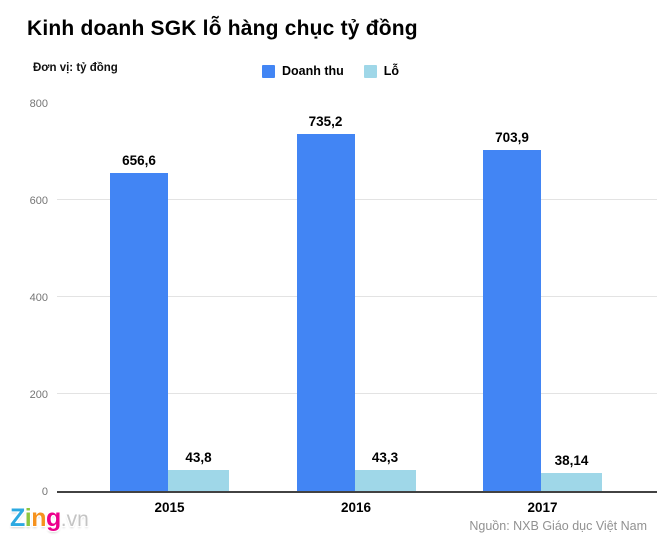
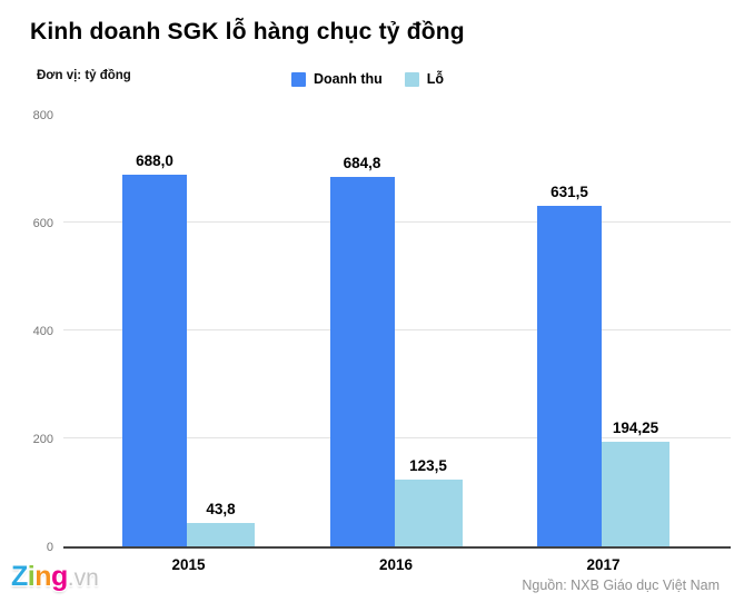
Doanh thu/2015: 656,6 -> 688,0
Doanh thu/2016: 735,2 -> 684,8
Lỗ/2016: 43,3 -> 123,5
Doanh thu/2017: 703,9 -> 631,5
Lỗ/2017: 38,14 -> 194,25
